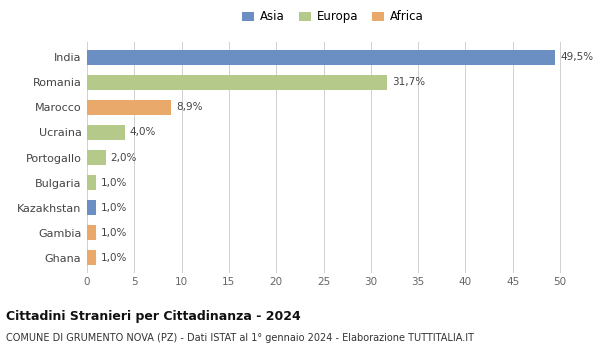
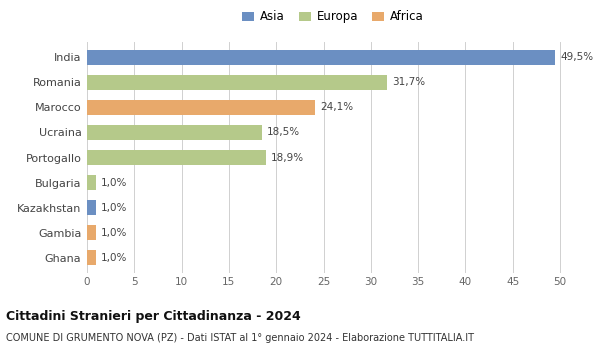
Marocco: 8,9% -> 24,1%
Ucraina: 4,0% -> 18,5%
Portogallo: 2,0% -> 18,9%
